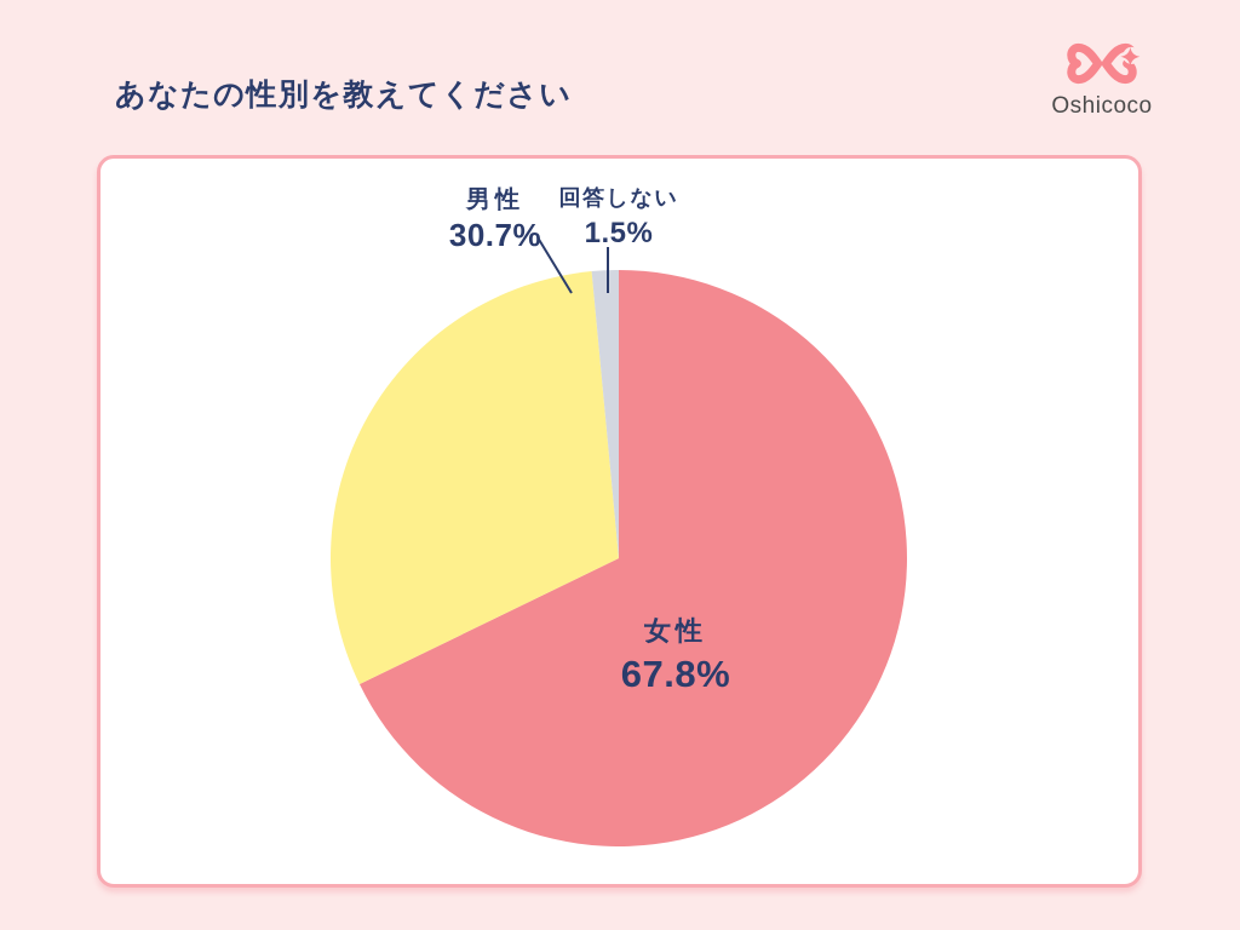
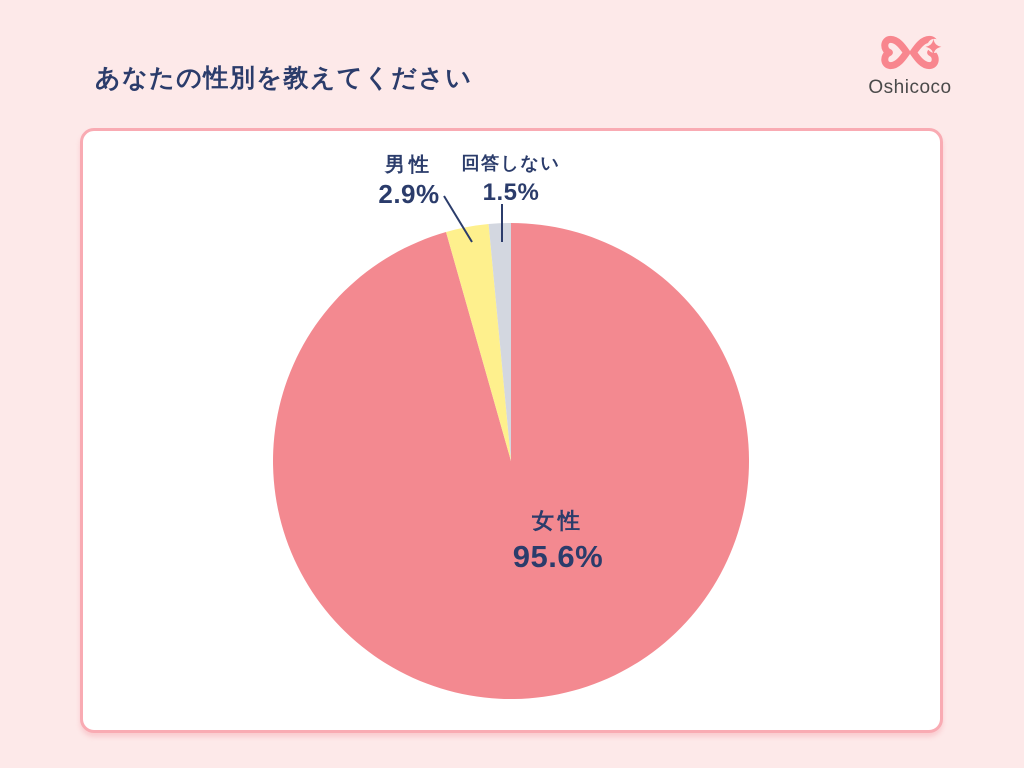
女性: 67.8% -> 95.6%
男性: 30.7% -> 2.9%
